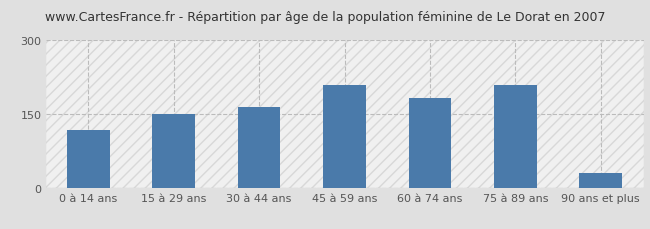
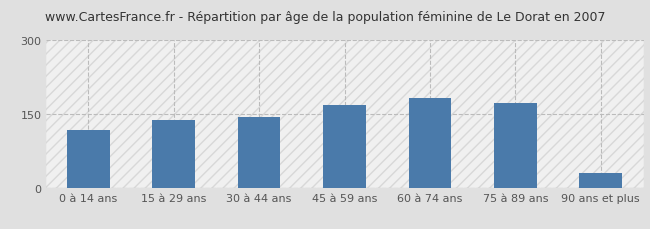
15 à 29 ans: 150 -> 138
30 à 44 ans: 165 -> 143
45 à 59 ans: 210 -> 168
75 à 89 ans: 210 -> 172
